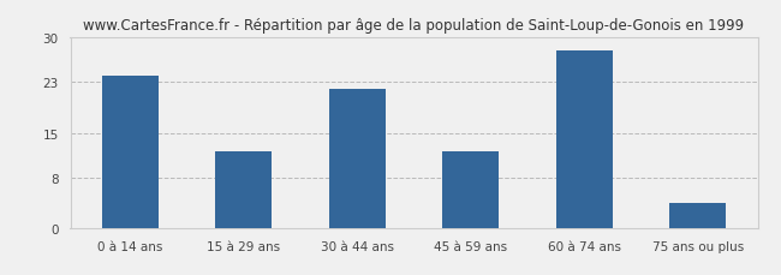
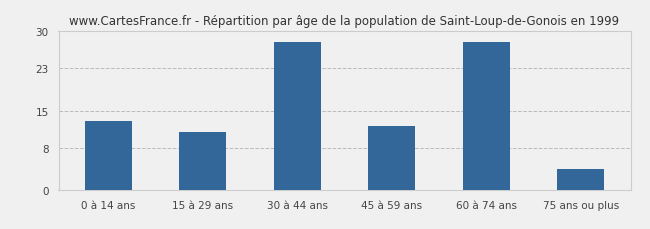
0 à 14 ans: 24 -> 13
15 à 29 ans: 12 -> 11
30 à 44 ans: 22 -> 28
